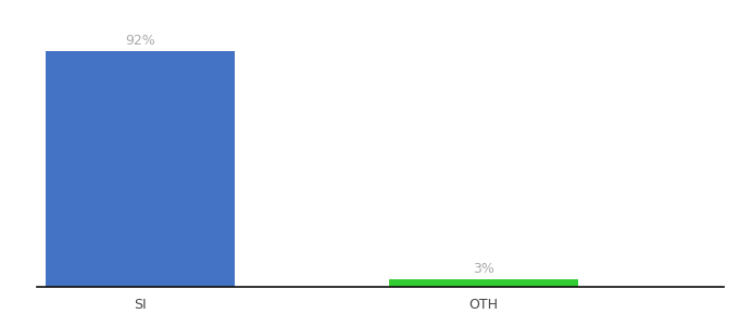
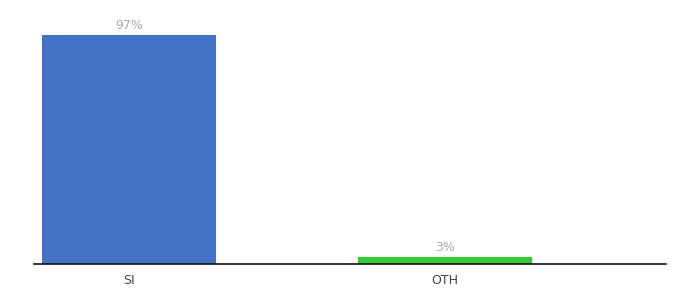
SI: 92% -> 97%
